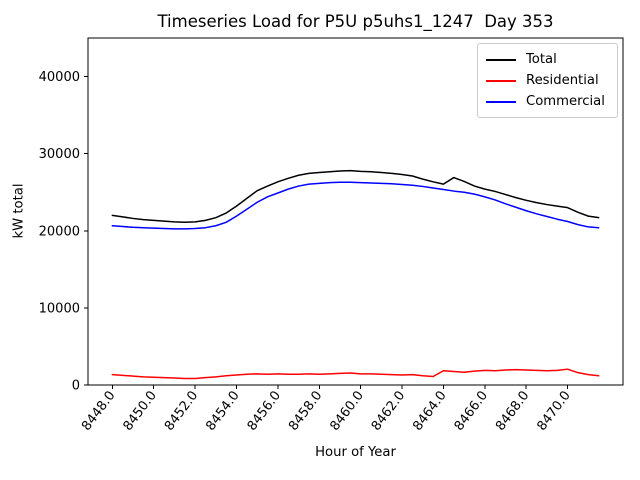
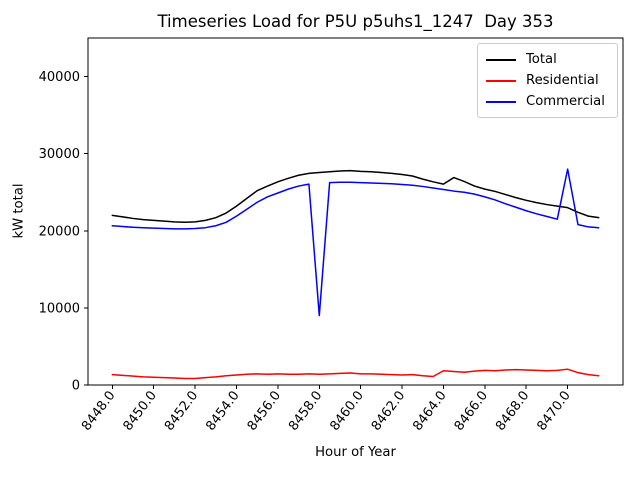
Commercial/8458.0: 26000 -> 9000
Commercial/8470.0: 21000 -> 28000
